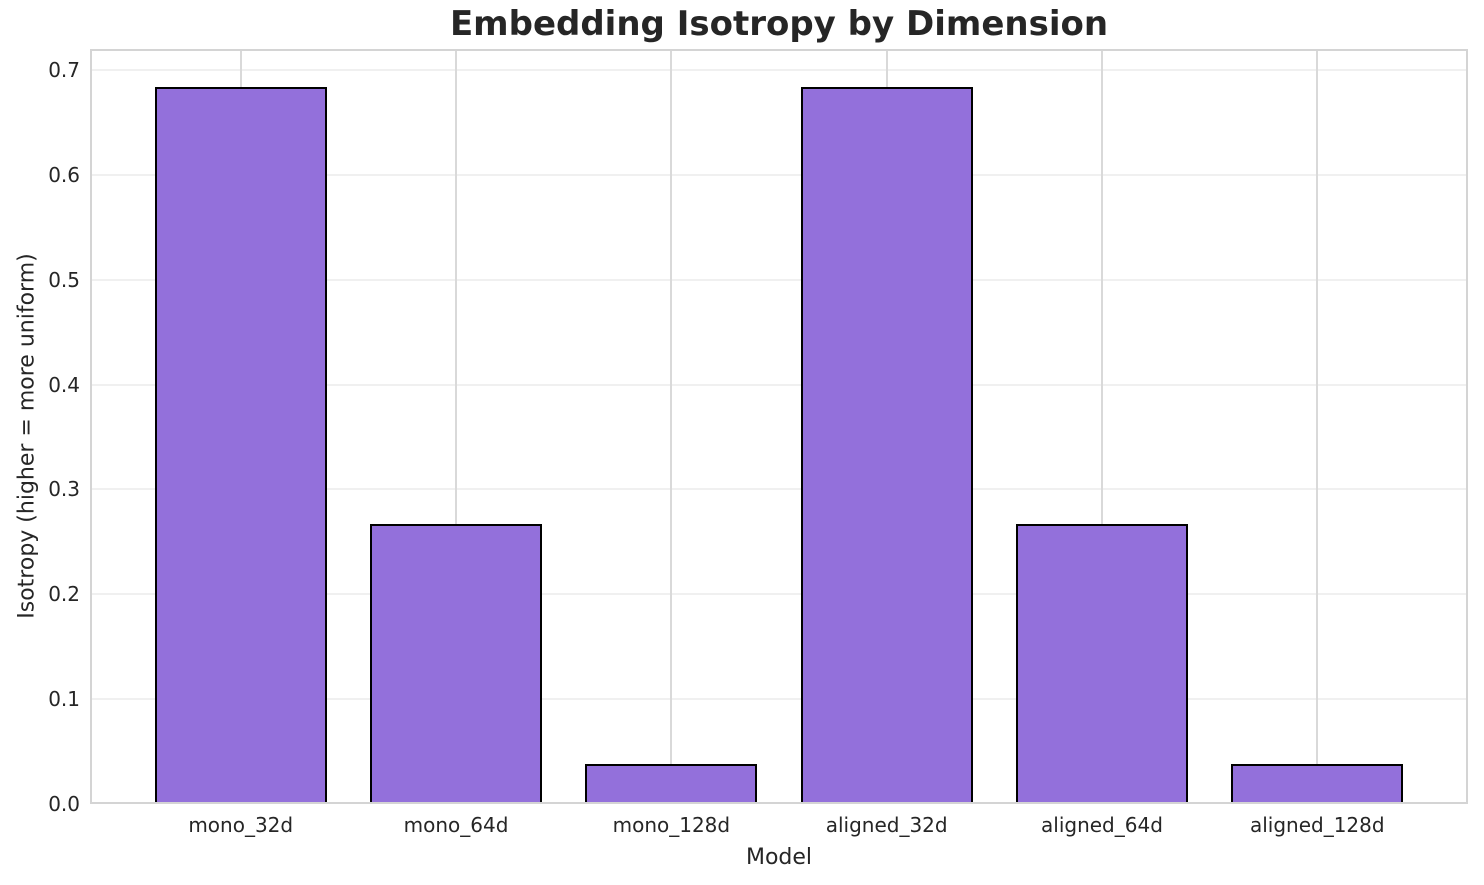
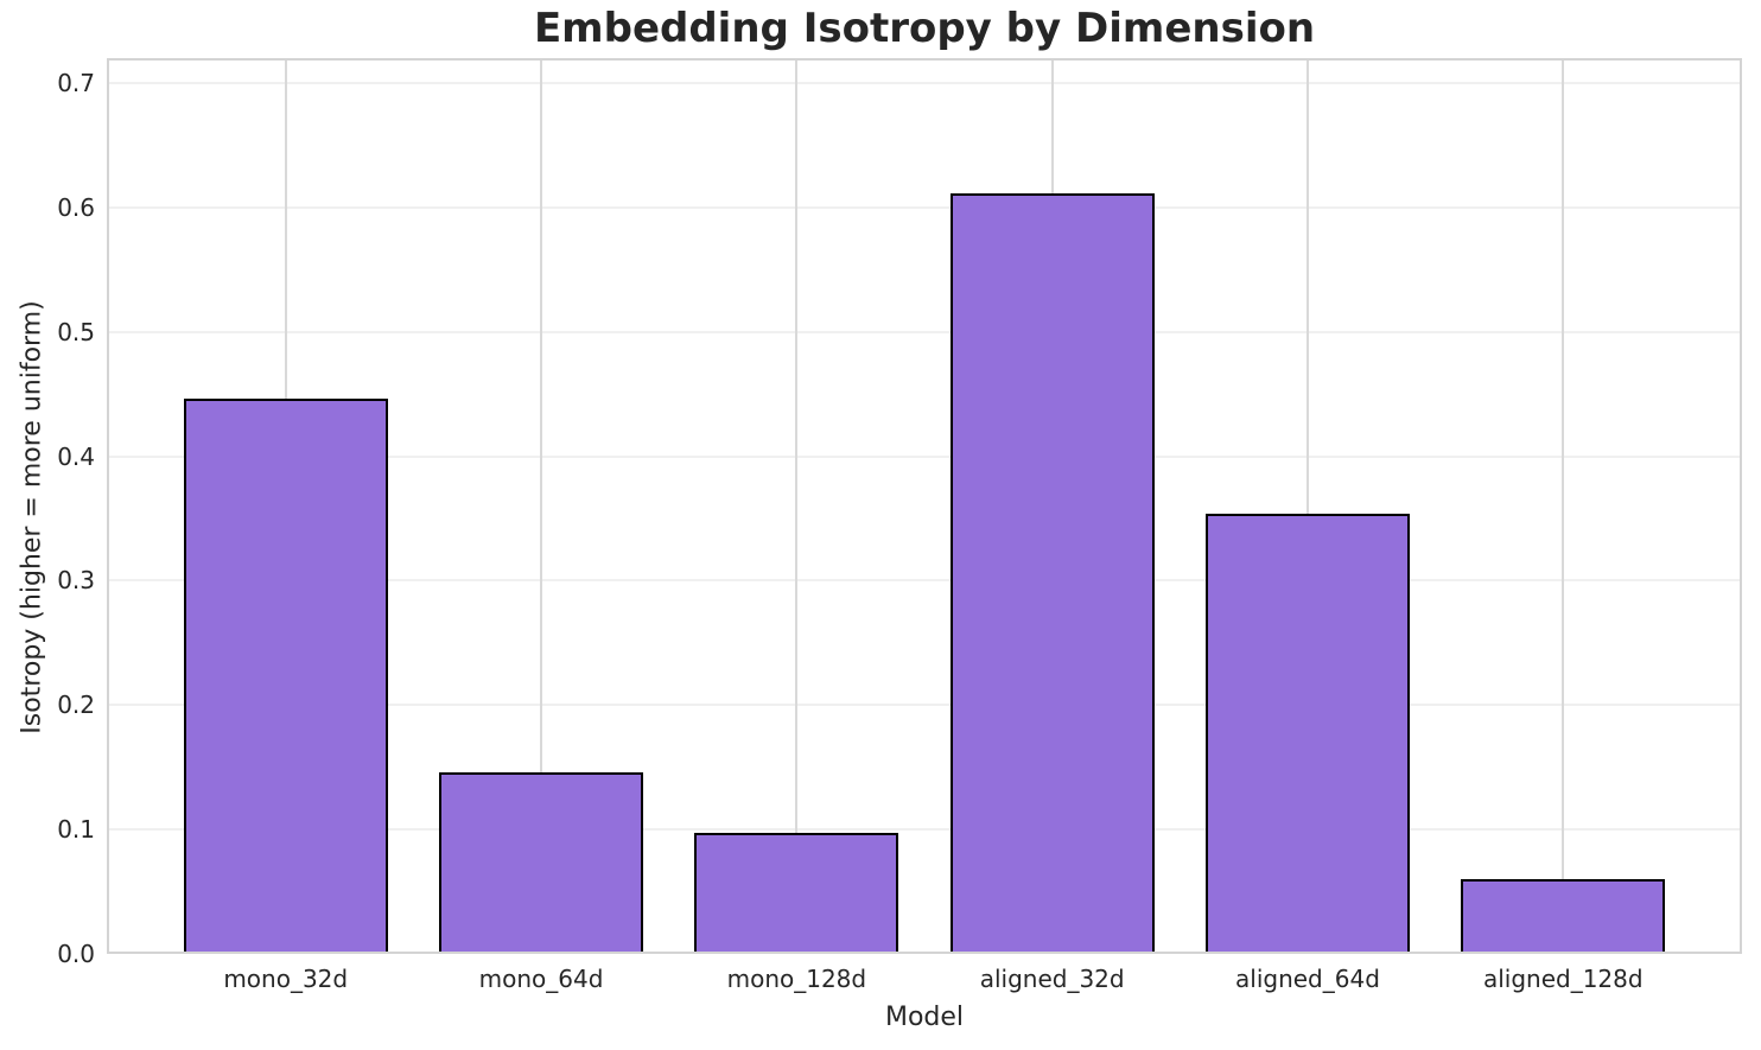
mono_32d: 0.684 -> 0.446
mono_64d: 0.267 -> 0.146
mono_128d: 0.038 -> 0.097
aligned_32d: 0.684 -> 0.611
aligned_64d: 0.267 -> 0.354
aligned_128d: 0.038 -> 0.060
